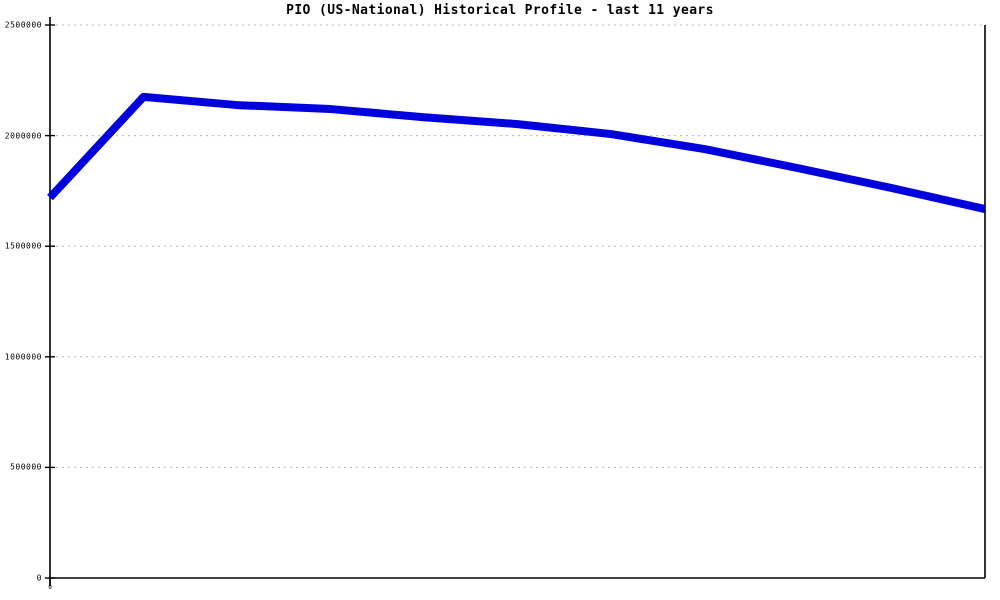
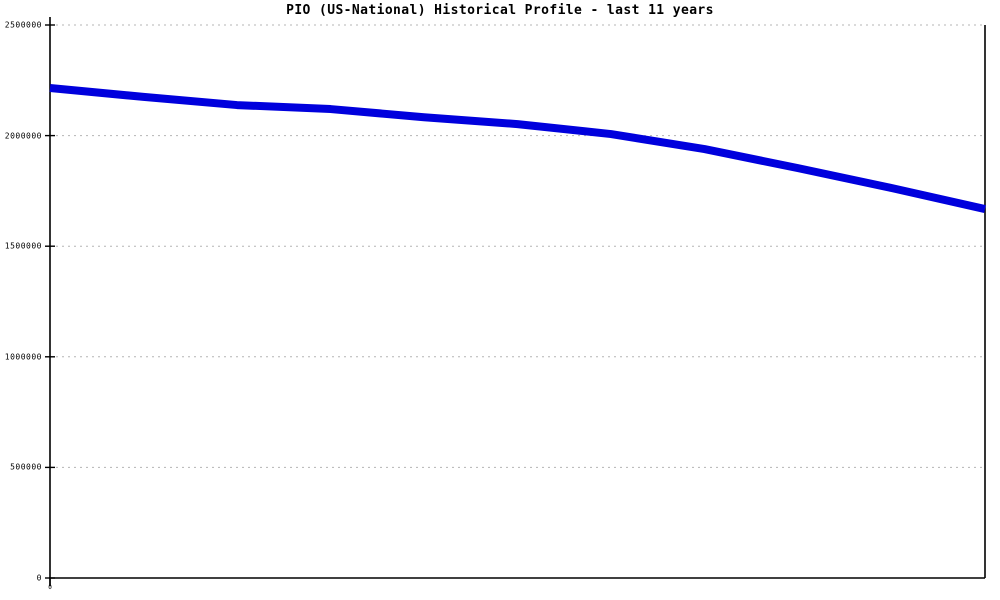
0: 1720000 -> 2220000
